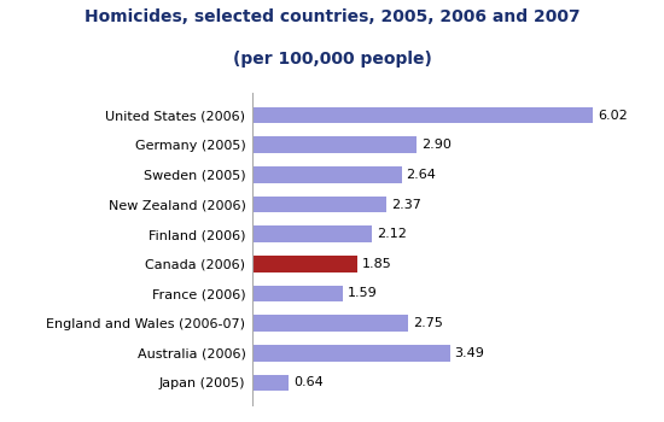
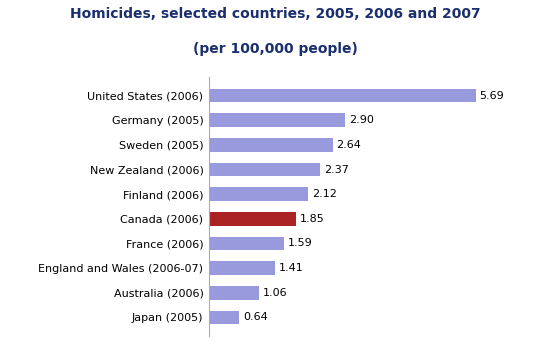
United States (2006): 6.02 -> 5.69
England and Wales (2006-07): 2.75 -> 1.41
Australia (2006): 3.49 -> 1.06
